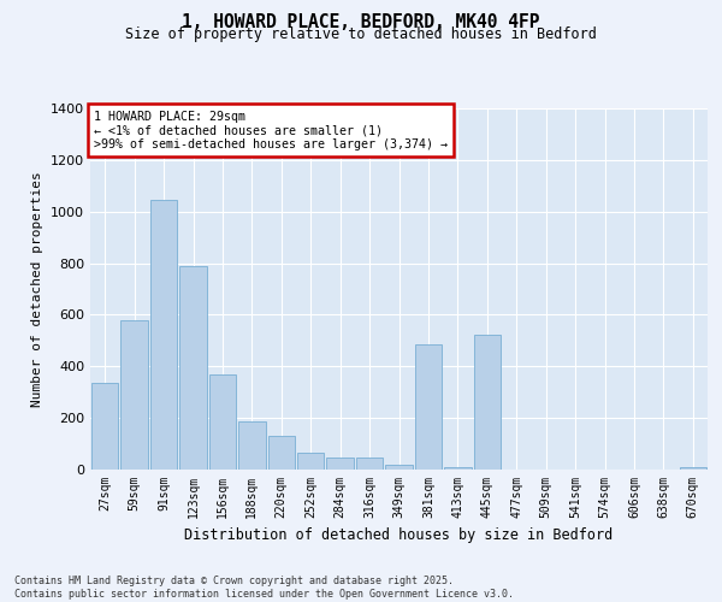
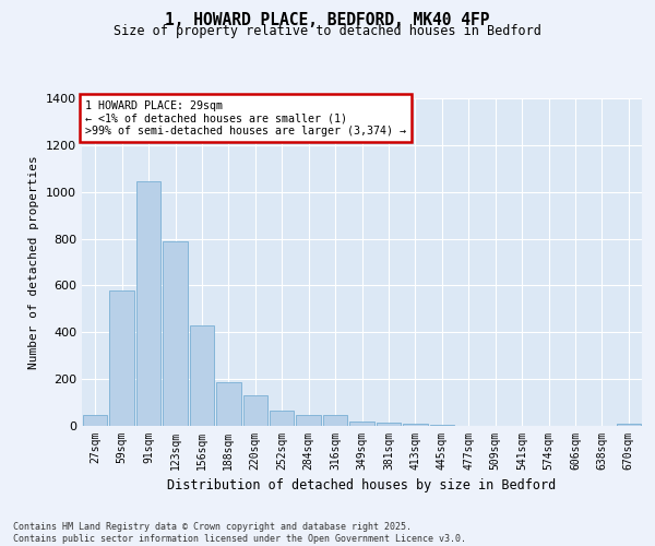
27sqm: 335 -> 45
156sqm: 370 -> 430
381sqm: 485 -> 15
445sqm: 525 -> 5
